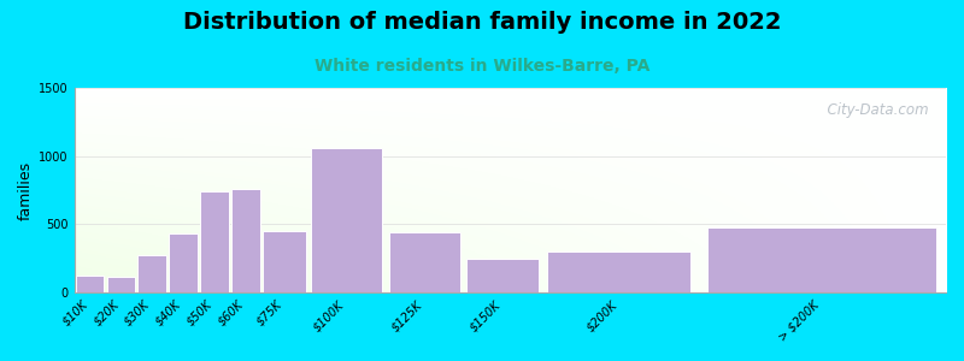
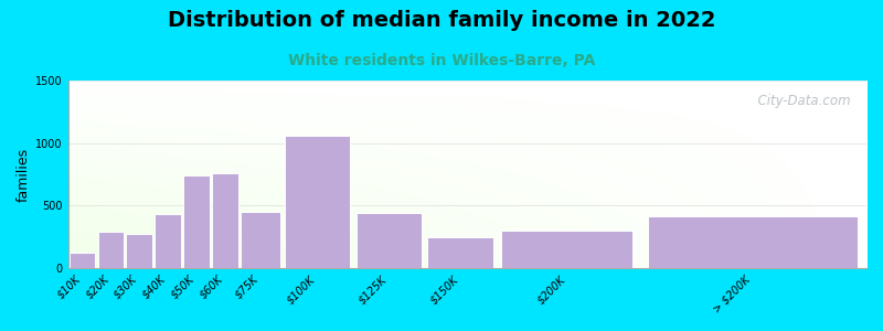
$20K: 110 -> 290
> $200K: 480 -> 420
